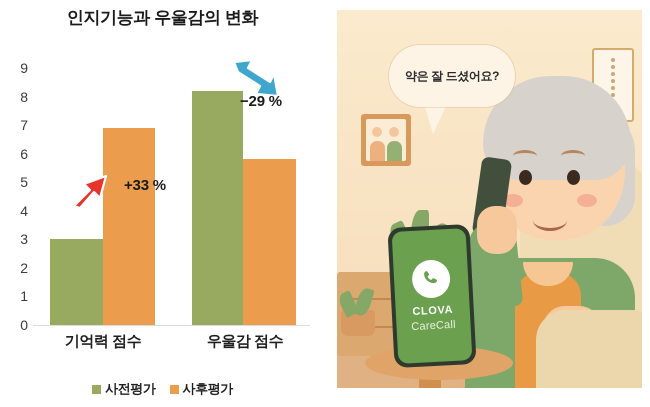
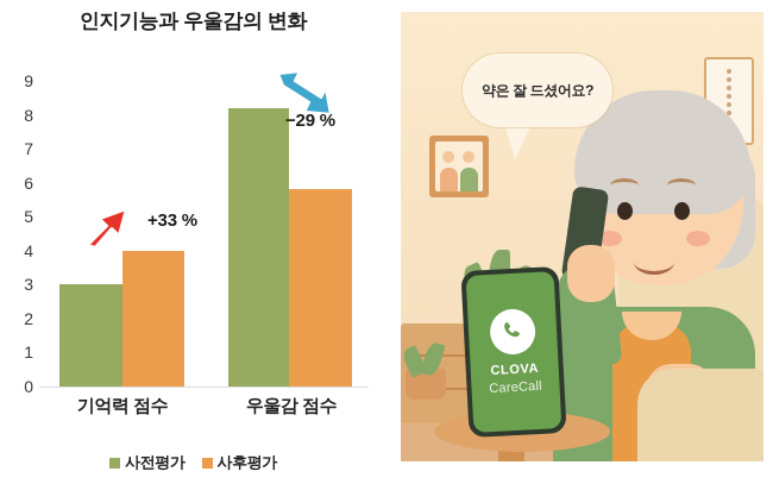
사후평가/기억력 점수: 6.9 -> 4.0
